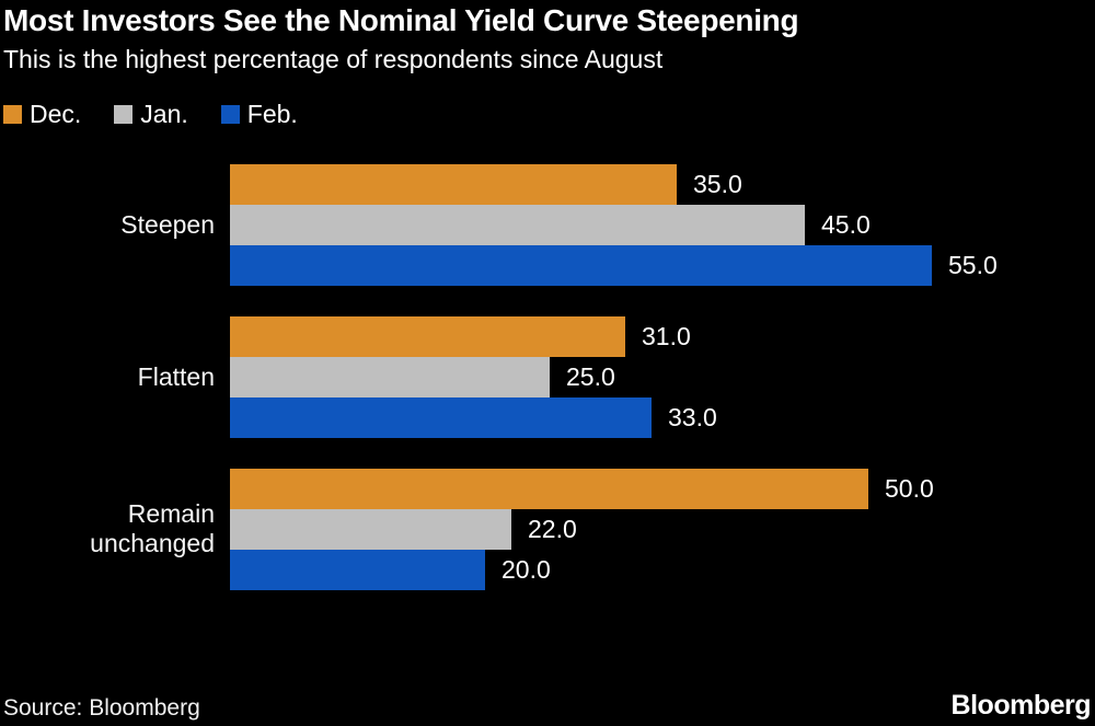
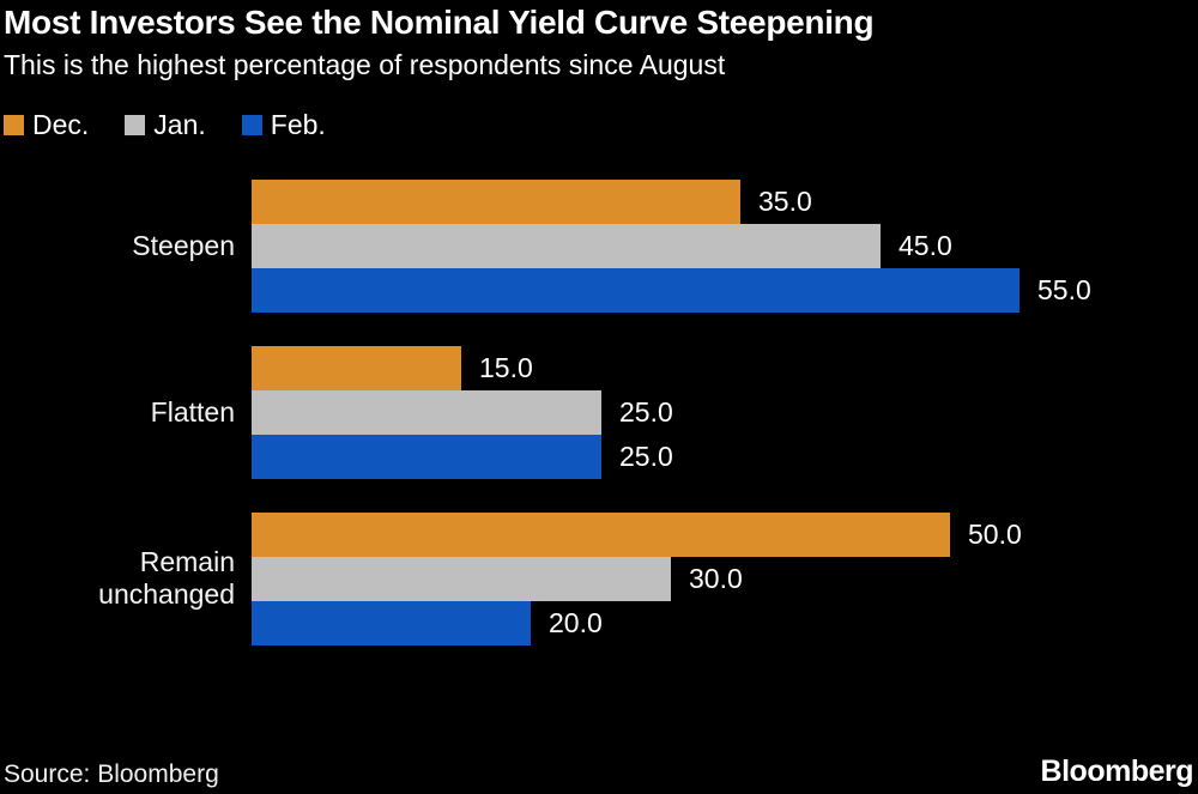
Dec./Flatten: 31.0 -> 15.0
Feb./Flatten: 33.0 -> 25.0
Jan./Remain unchanged: 22.0 -> 30.0
